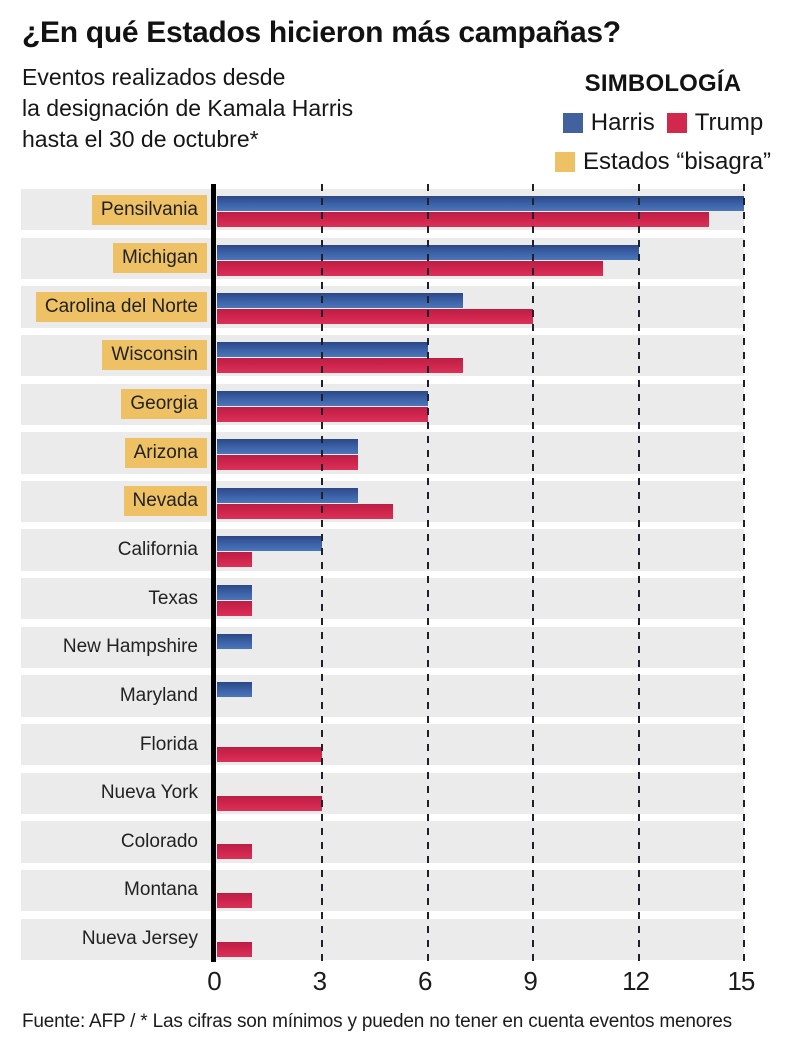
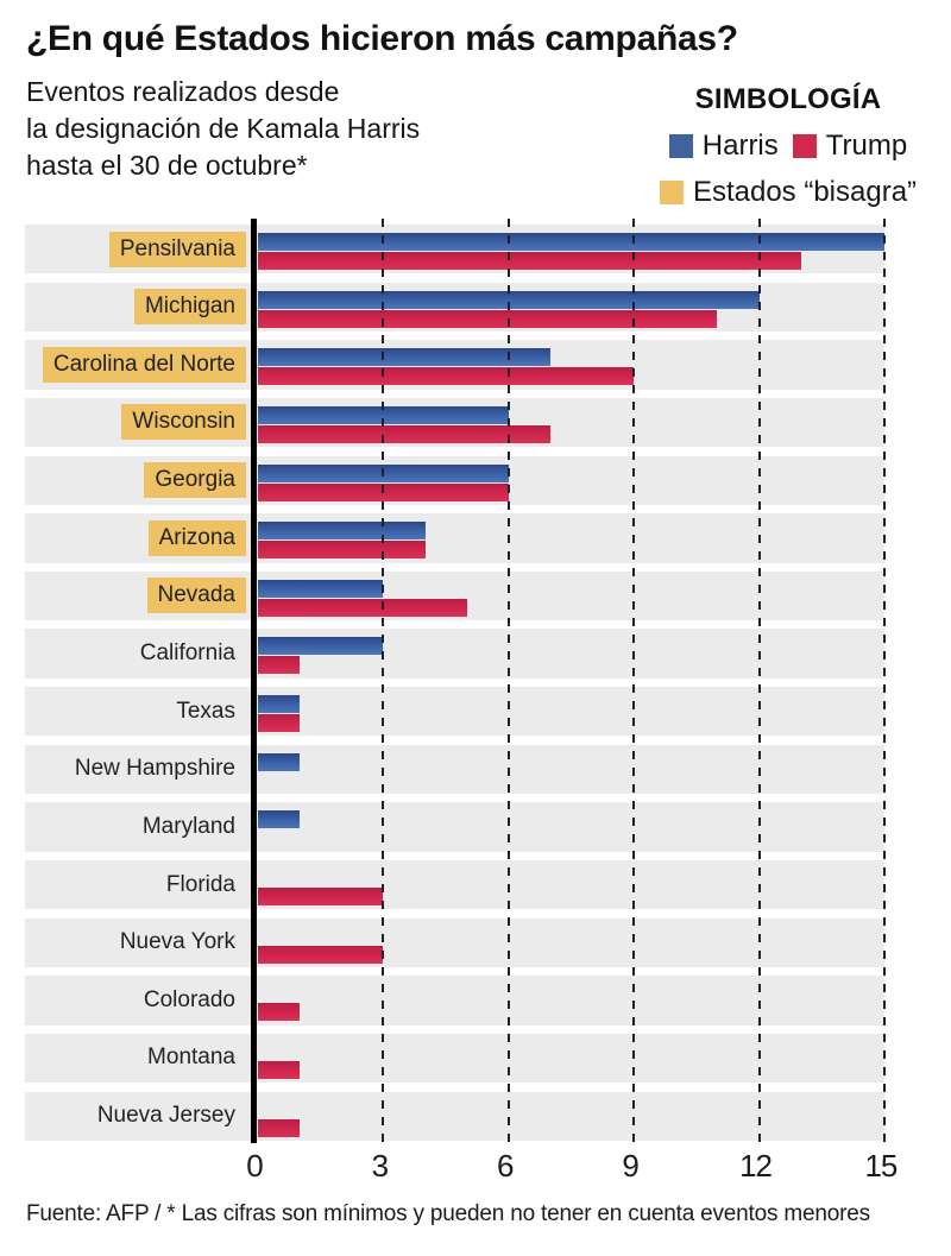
Trump/Pensilvania: 14 -> 13
Harris/Nevada: 4 -> 3
